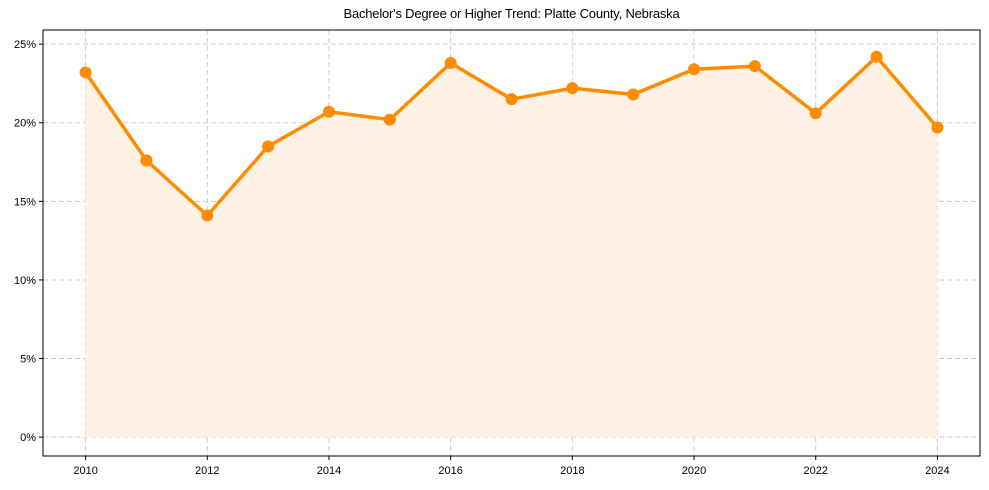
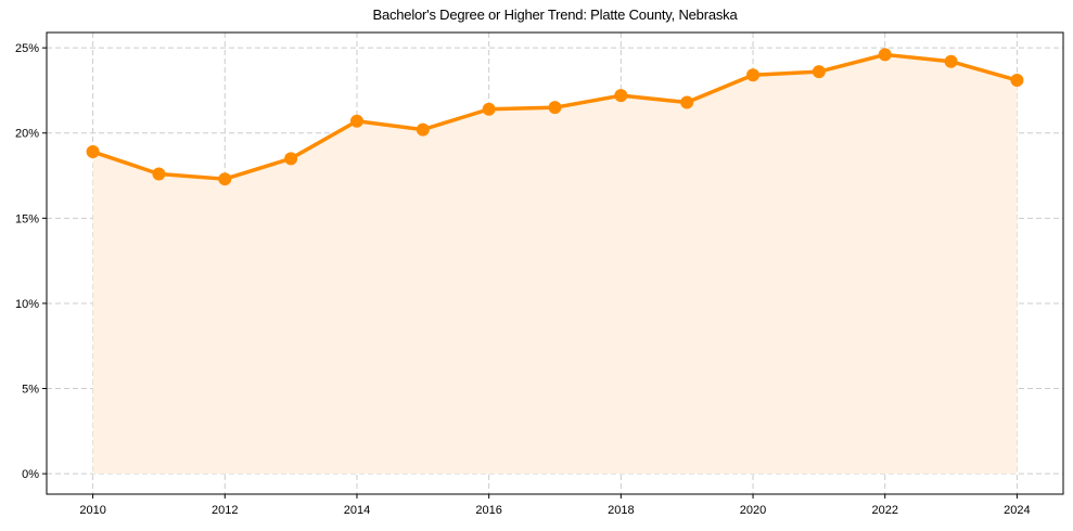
2010: 23.2% -> 18.9%
2012: 14.1% -> 17.3%
2016: 23.8% -> 21.4%
2022: 20.6% -> 24.6%
2024: 19.7% -> 23.1%
